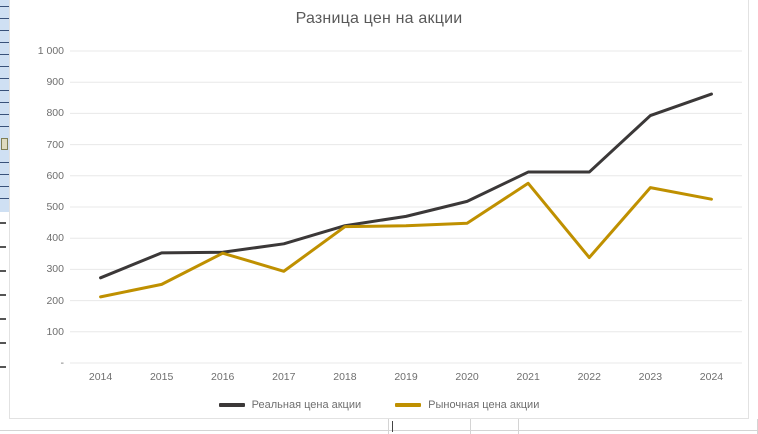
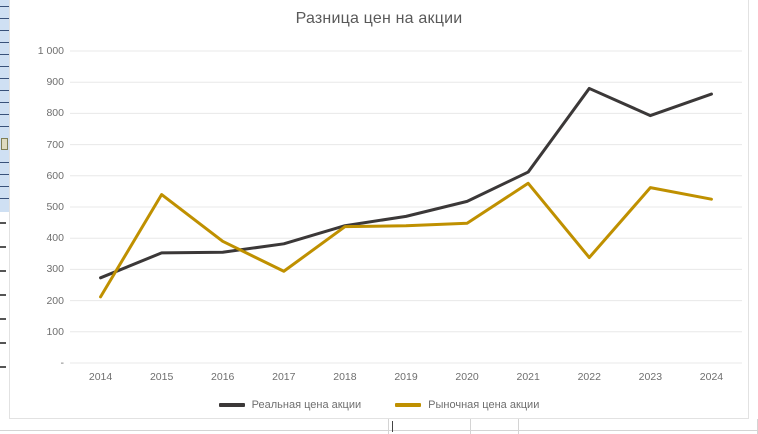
Рыночная цена акции/2015: 250 -> 540
Рыночная цена акции/2016: 350 -> 390
Реальная цена акции/2022: 610 -> 880
